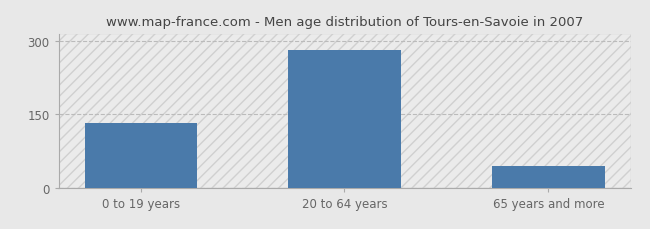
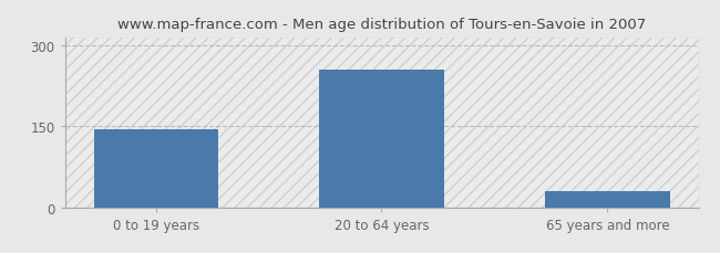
0 to 19 years: 132 -> 145
20 to 64 years: 282 -> 255
65 years and more: 45 -> 30
